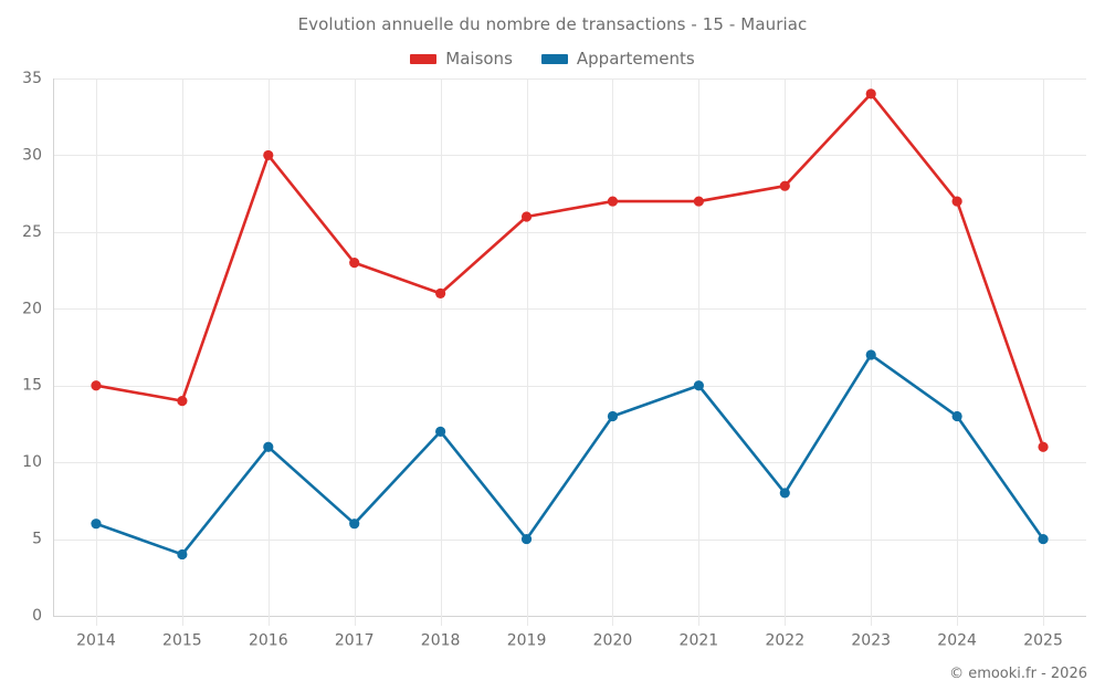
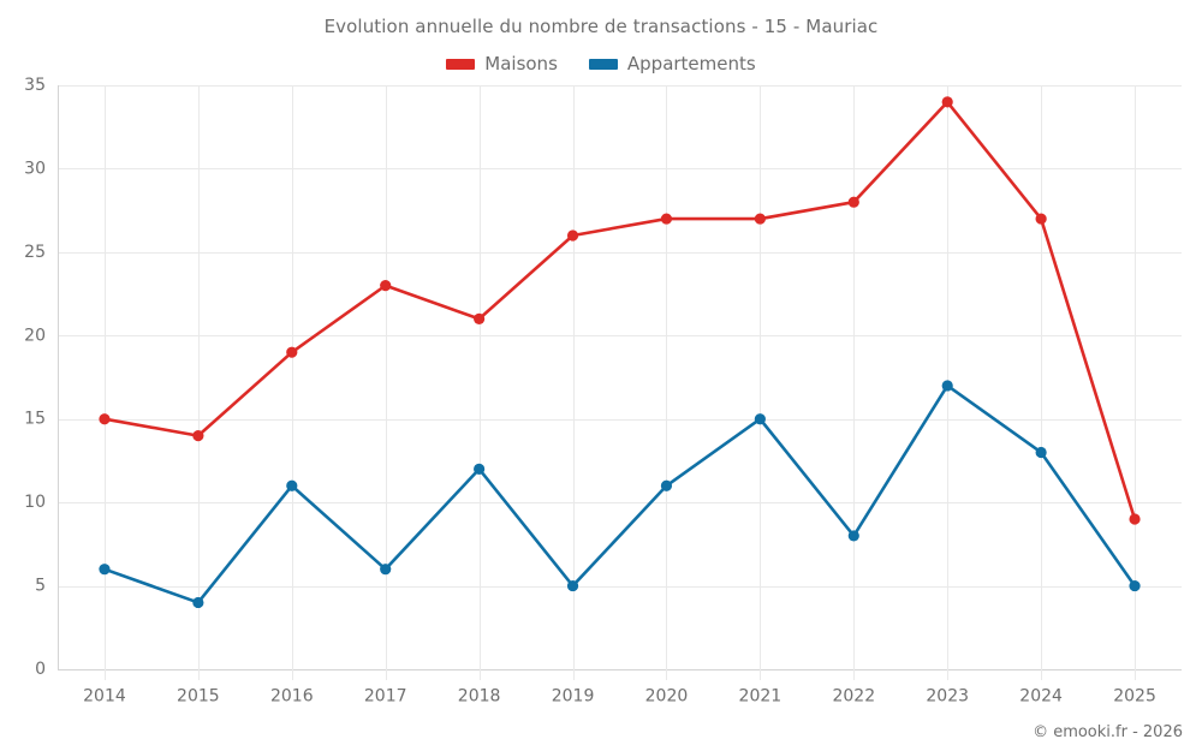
Maisons/2016: 30 -> 19
Appartements/2020: 13 -> 11
Maisons/2025: 11 -> 9
